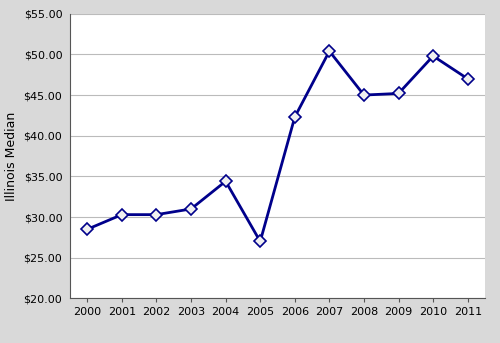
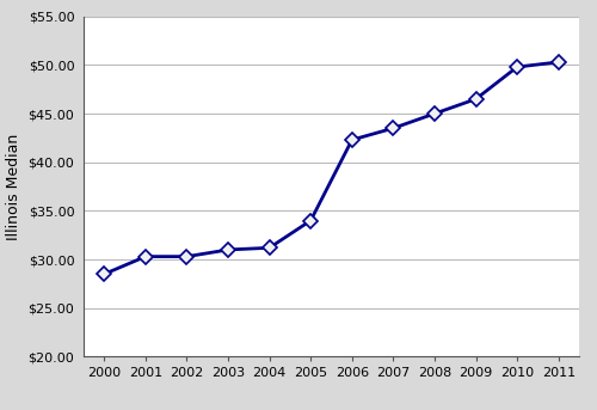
2004: $34.4 -> $31.2
2005: $27.0 -> $34.0
2007: $50.4 -> $43.5
2009: $45.2 -> $46.5
2011: $47.0 -> $50.3
